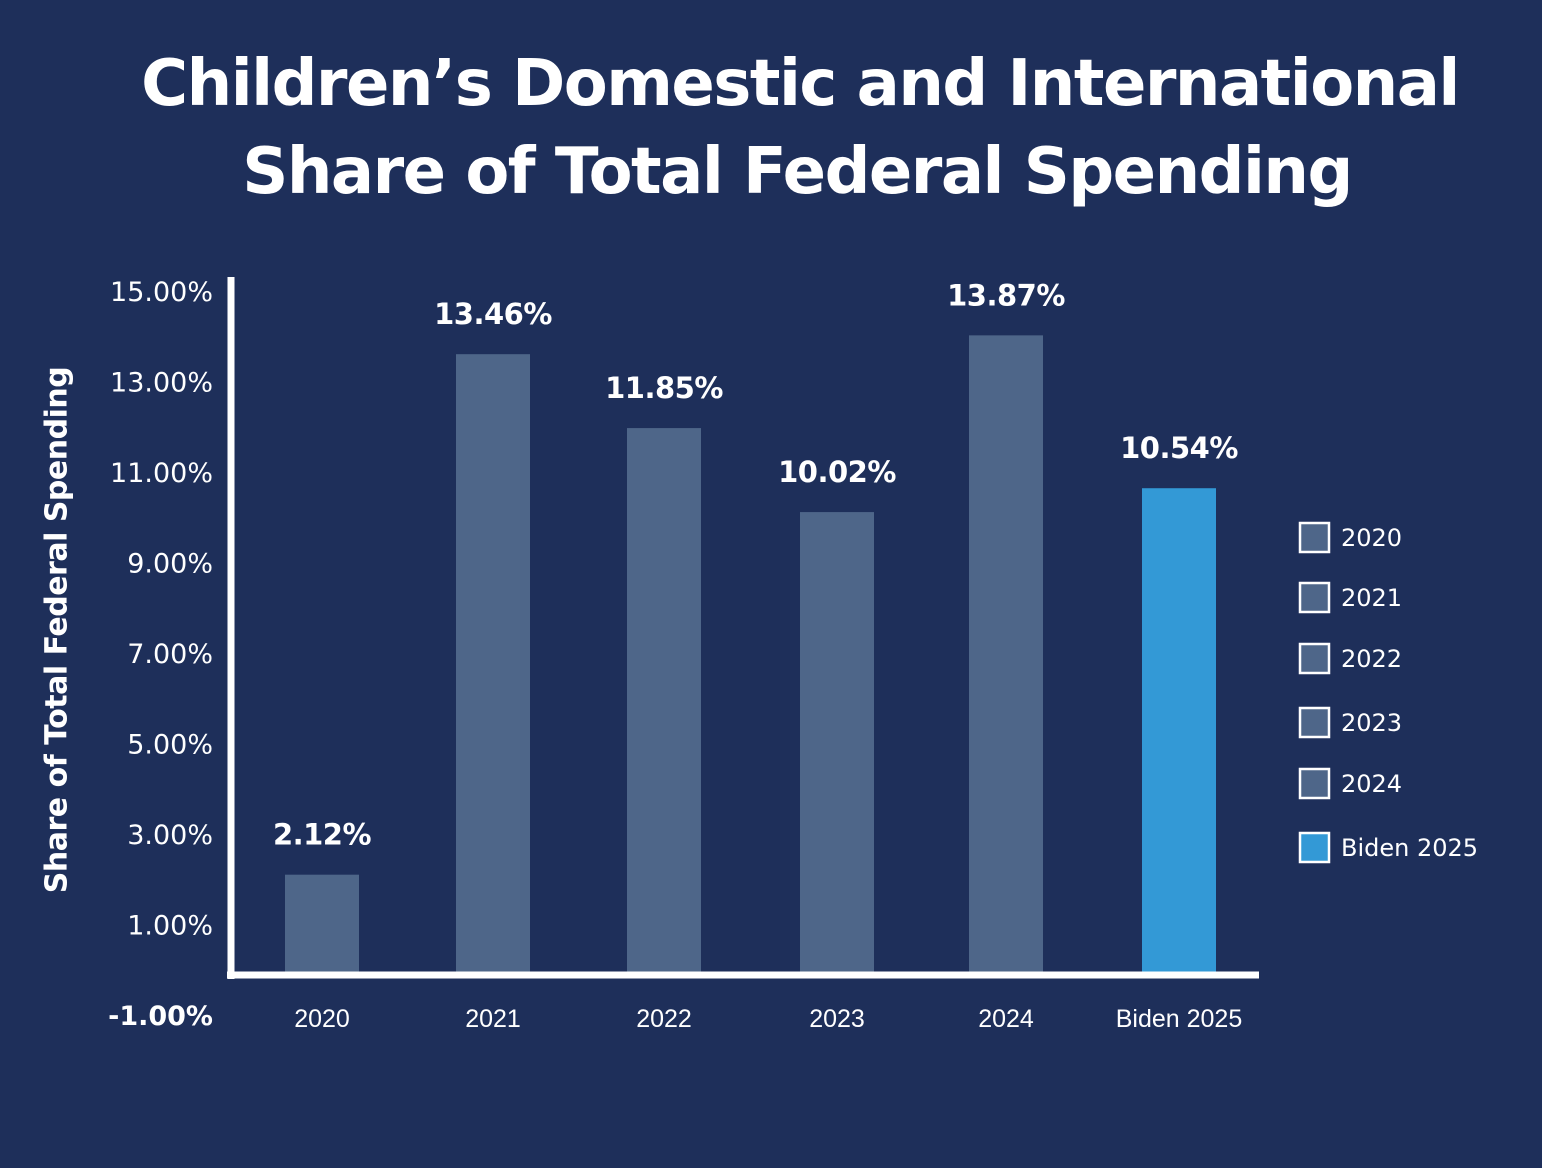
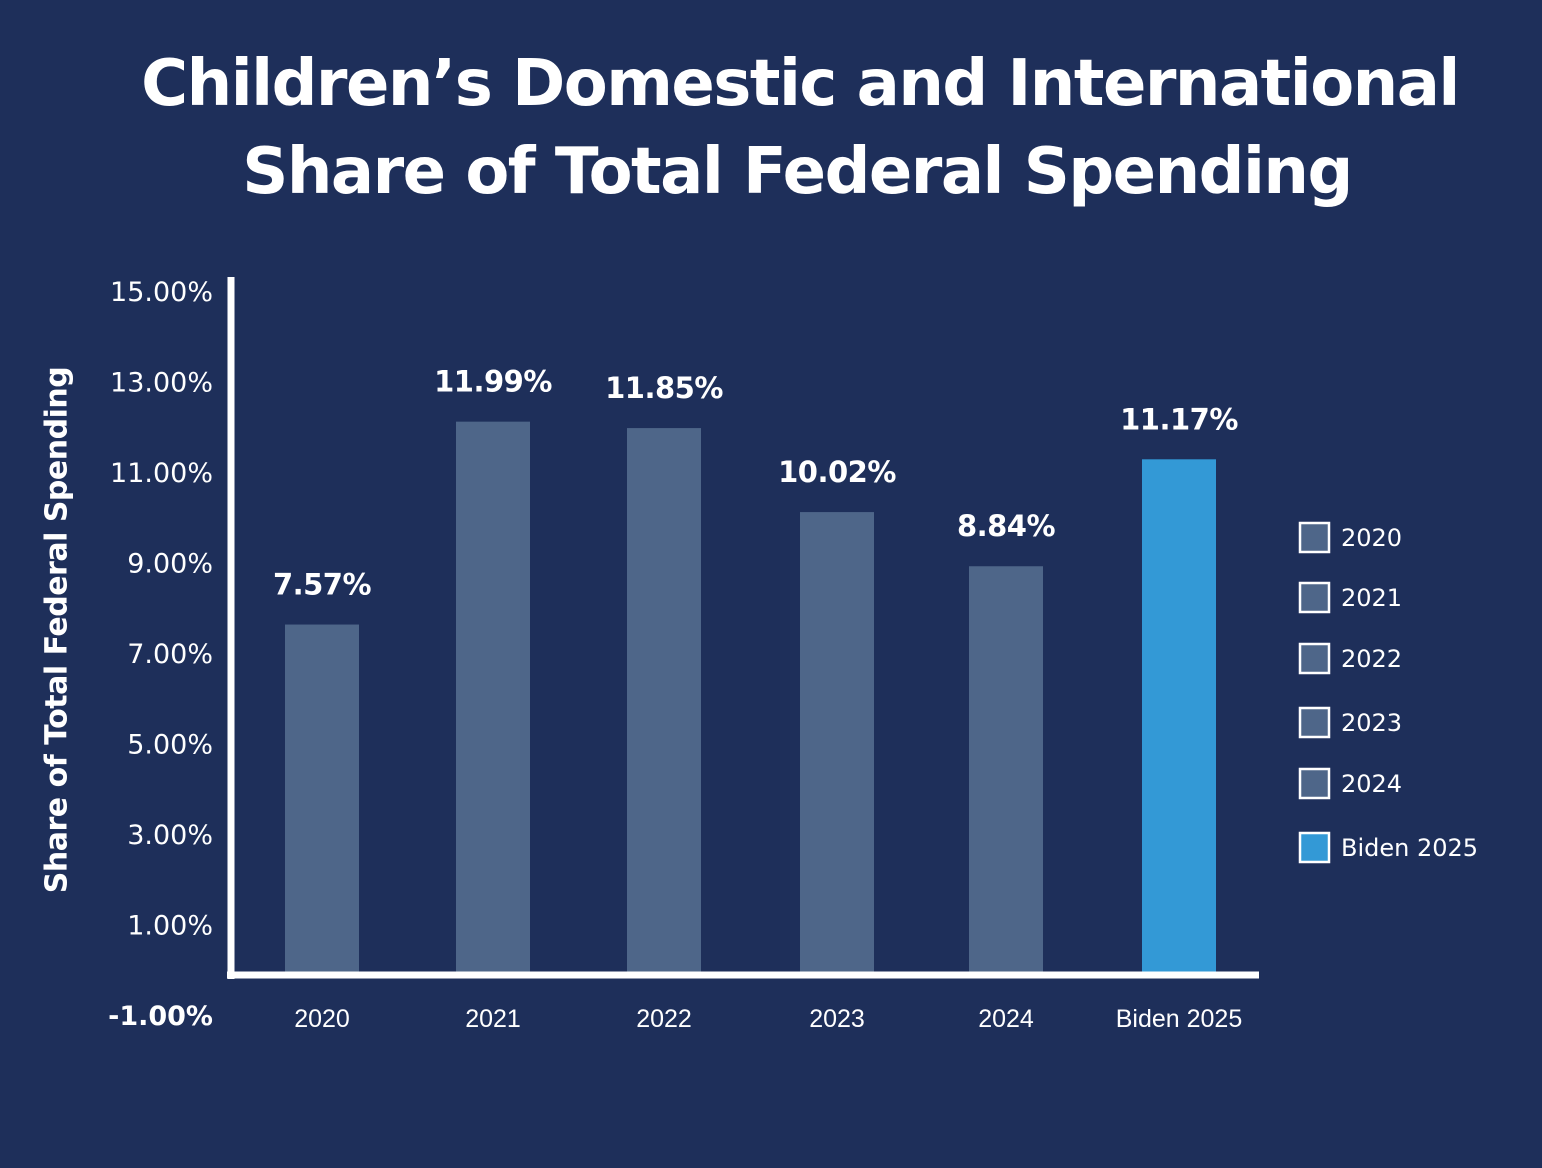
2020: 2.12% -> 7.57%
2021: 13.46% -> 11.99%
2024: 13.87% -> 8.84%
Biden 2025: 10.54% -> 11.17%
